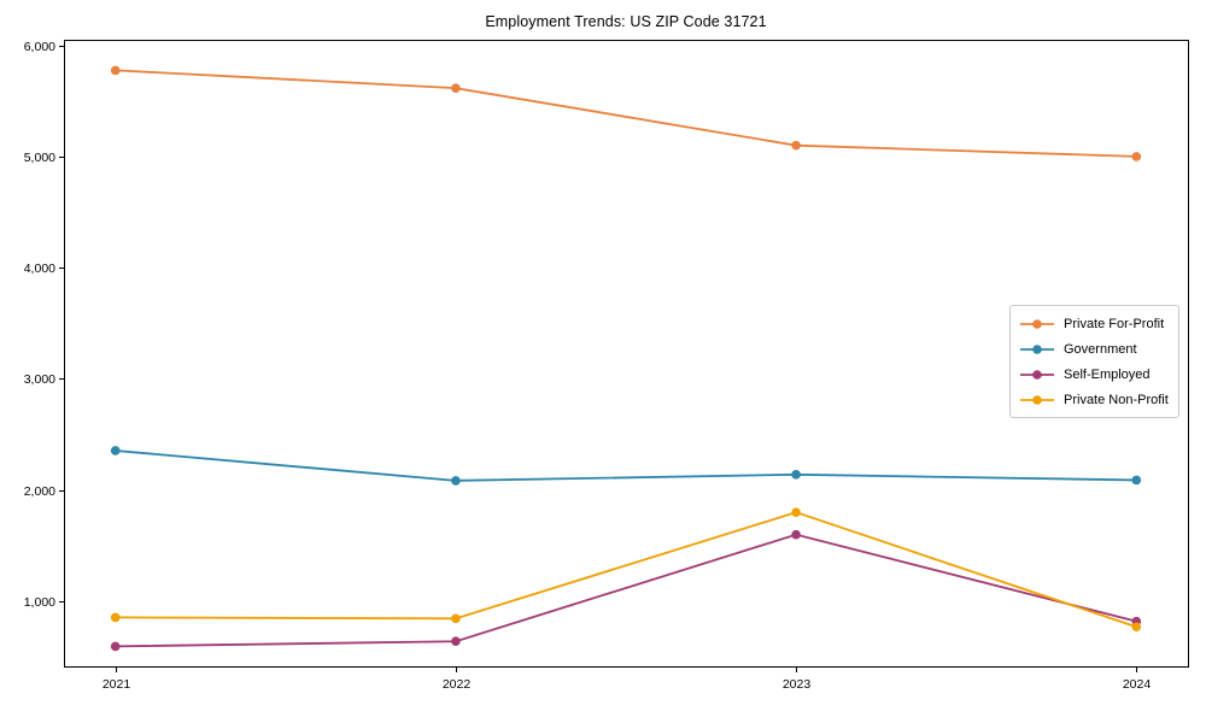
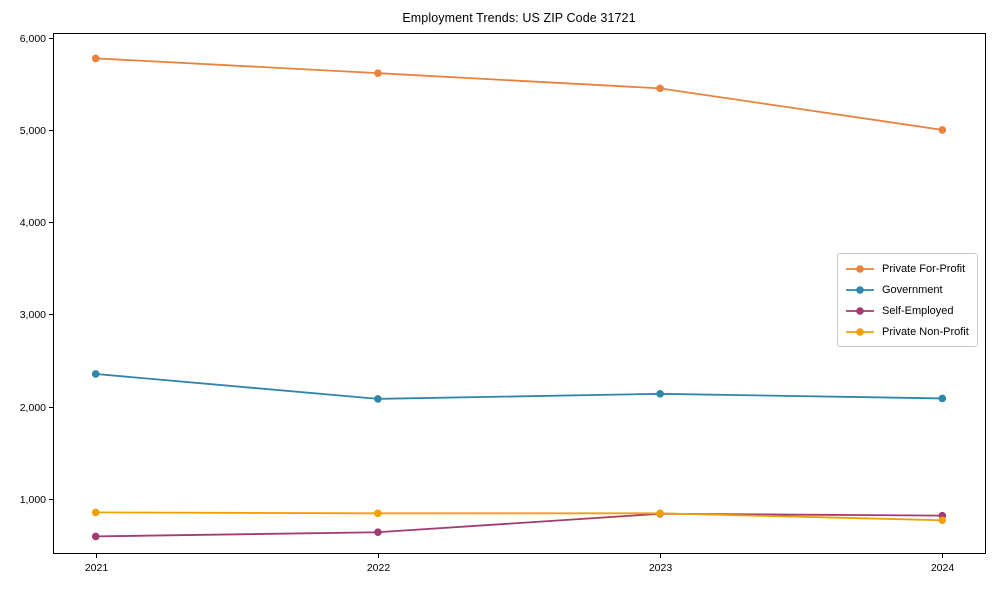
Private For-Profit/2023: 5100 -> 5400
Self-Employed/2023: 1600 -> 800
Private Non-Profit/2023: 1800 -> 800
